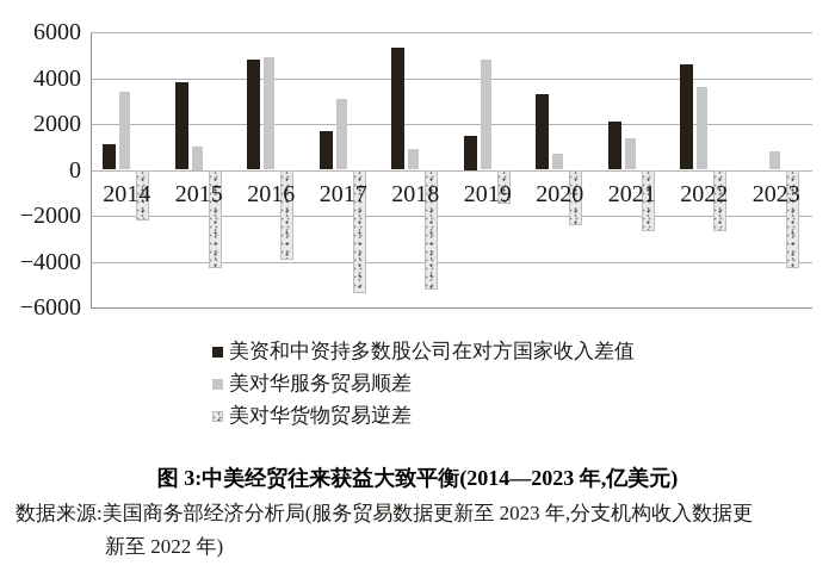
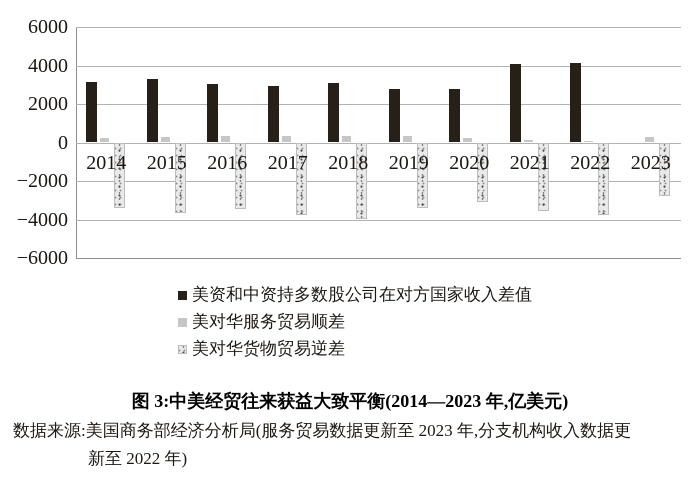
美资和中资持多数股公司在对方国家收入差值/2014: 1100 -> 3200
美对华服务贸易顺差/2014: 3400 -> 200
美对华货物贸易逆差/2014: -2200 -> -3400
美资和中资持多数股公司在对方国家收入差值/2015: 3800 -> 3300
美对华服务贸易顺差/2015: 1000 -> 300
美对华货物贸易逆差/2015: -4300 -> -3600
美资和中资持多数股公司在对方国家收入差值/2016: 4800 -> 3000
美对华服务贸易顺差/2016: 4900 -> 400
美对华货物贸易逆差/2016: -3900 -> -3400
美资和中资持多数股公司在对方国家收入差值/2017: 1700 -> 3000
美对华服务贸易顺差/2017: 3100 -> 300
美对华货物贸易逆差/2017: -5400 -> -3800
美资和中资持多数股公司在对方国家收入差值/2018: 5300 -> 3100
美对华服务贸易顺差/2018: 900 -> 400
美对华货物贸易逆差/2018: -5200 -> -4000
美资和中资持多数股公司在对方国家收入差值/2019: 1500 -> 2800
美对华服务贸易顺差/2019: 4800 -> 300
美对华货物贸易逆差/2019: -1500 -> -3400
美资和中资持多数股公司在对方国家收入差值/2020: 3300 -> 2800
美对华服务贸易顺差/2020: 700 -> 200
美对华货物贸易逆差/2020: -2400 -> -3100
美资和中资持多数股公司在对方国家收入差值/2021: 2100 -> 4100
美对华服务贸易顺差/2021: 1400 -> 100
美对华货物贸易逆差/2021: -2700 -> -3600
美资和中资持多数股公司在对方国家收入差值/2022: 4600 -> 4200
美对华服务贸易顺差/2022: 3600 -> 100
美对华货物贸易逆差/2022: -2700 -> -3800
美对华服务贸易顺差/2023: 800 -> 300
美对华货物贸易逆差/2023: -4300 -> -2800
